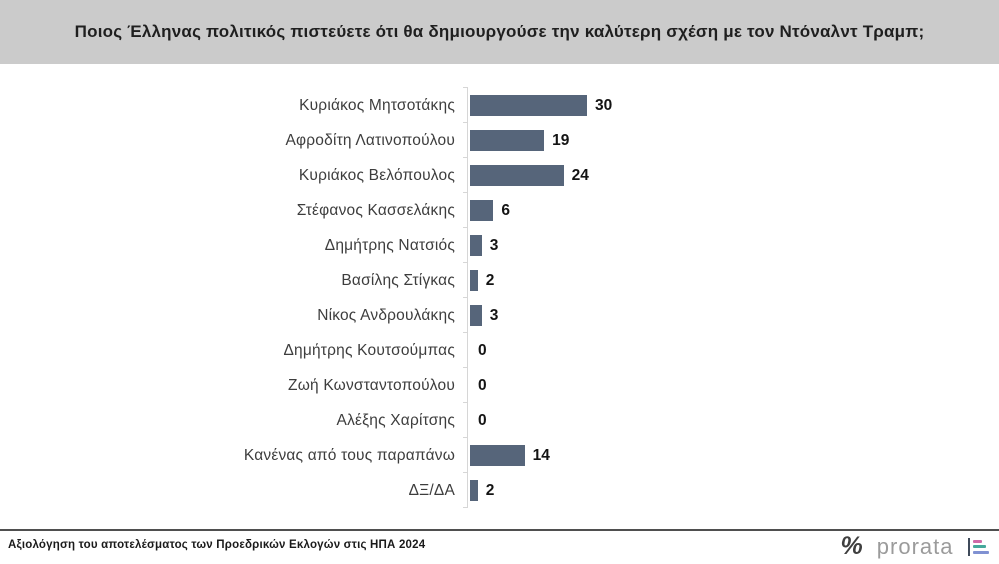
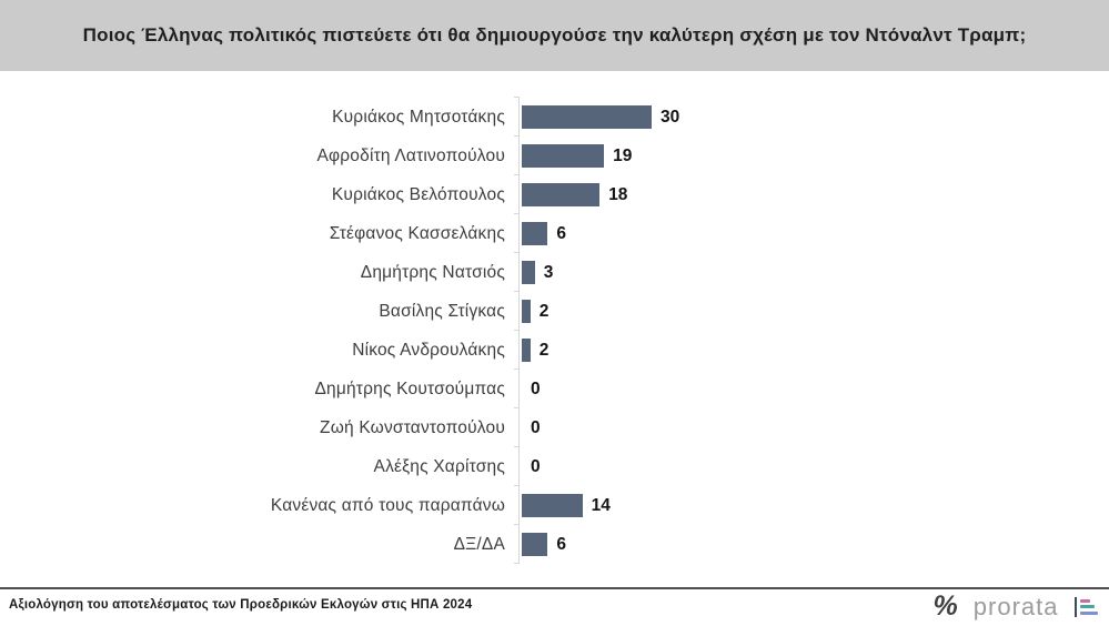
Κυριάκος Βελόπουλος: 24 -> 18
Νίκος Ανδρουλάκης: 3 -> 2
ΔΞ/ΔΑ: 2 -> 6
